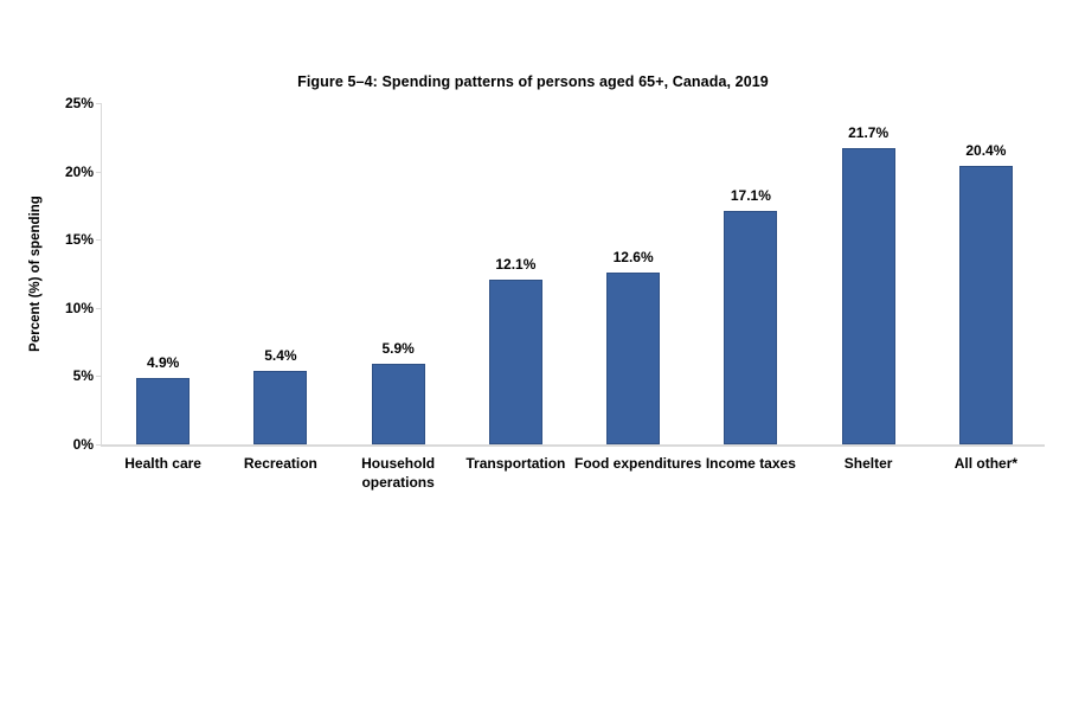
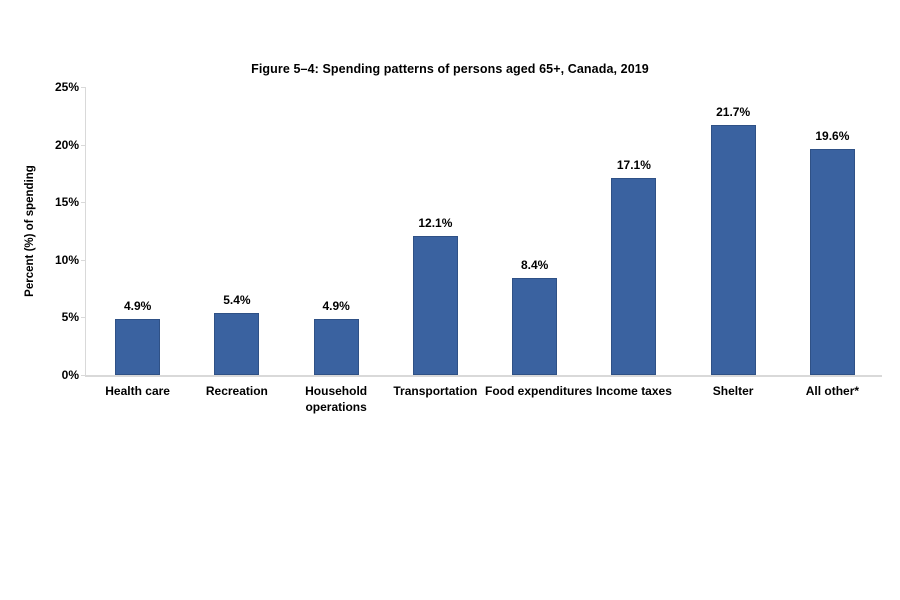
Household operations: 5.9% -> 4.9%
Food expenditures: 12.6% -> 8.4%
All other*: 20.4% -> 19.6%
